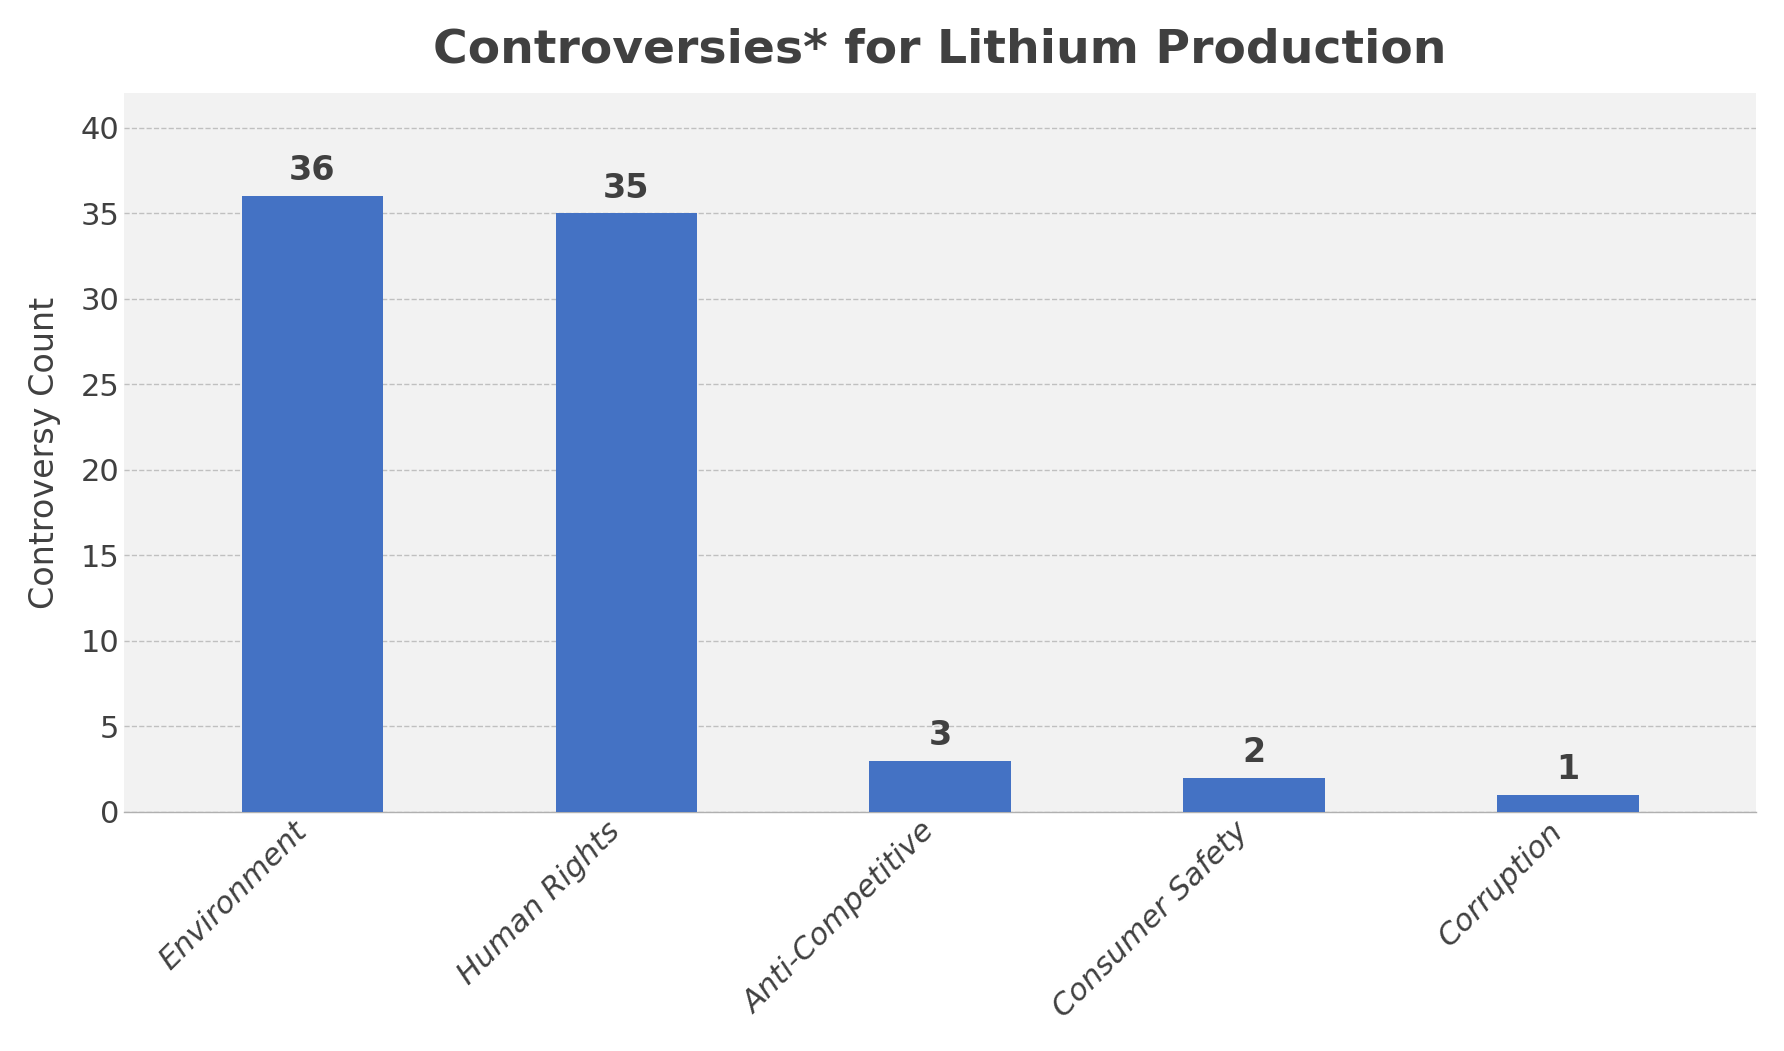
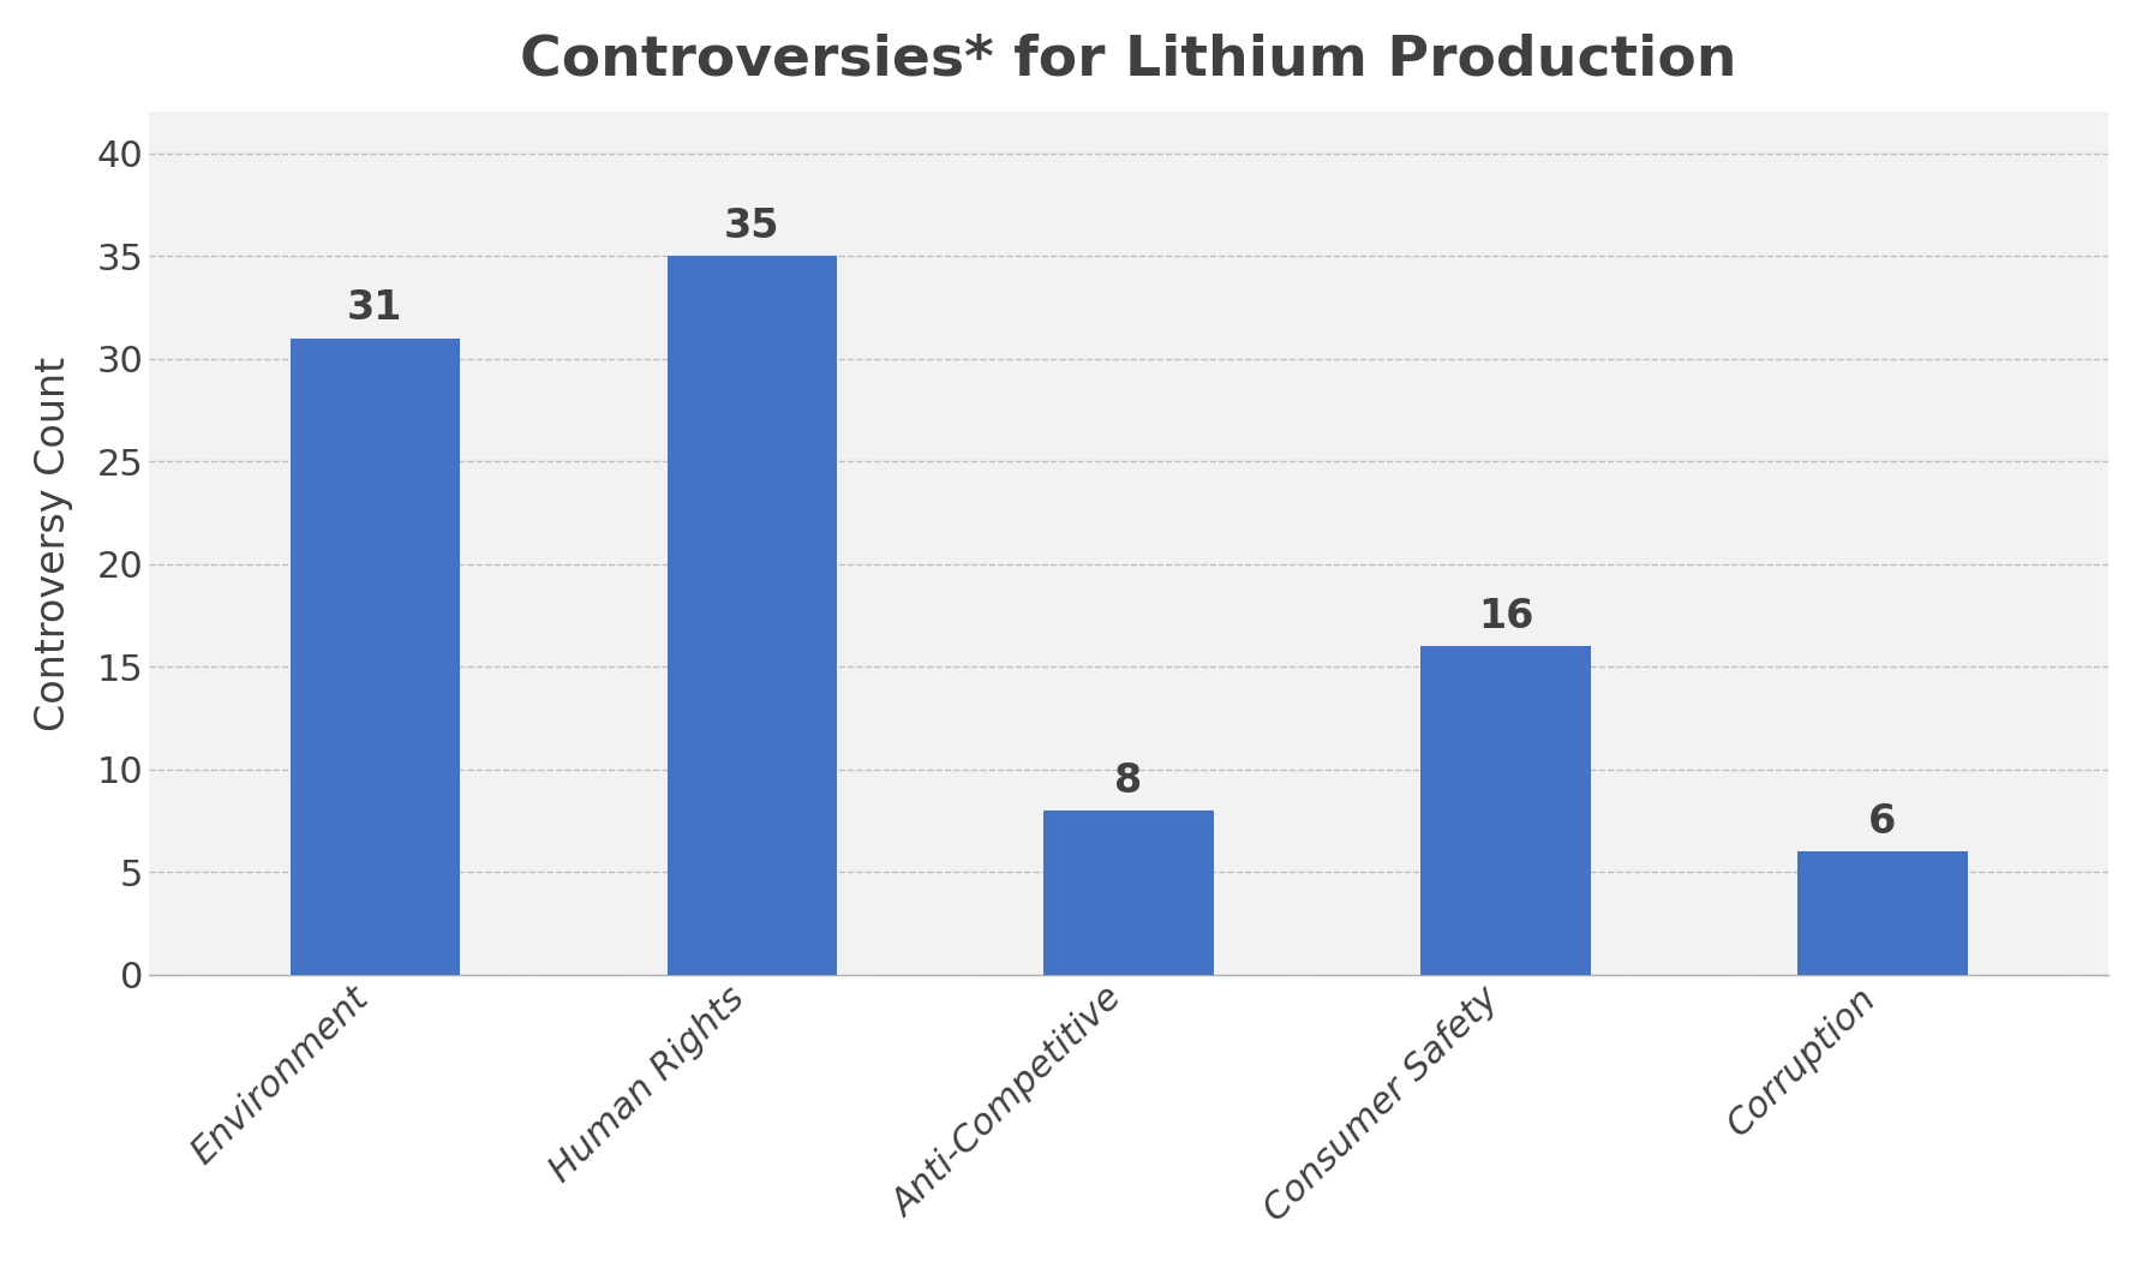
Environment: 36 -> 31
Anti-Competitive: 3 -> 8
Consumer Safety: 2 -> 16
Corruption: 1 -> 6
